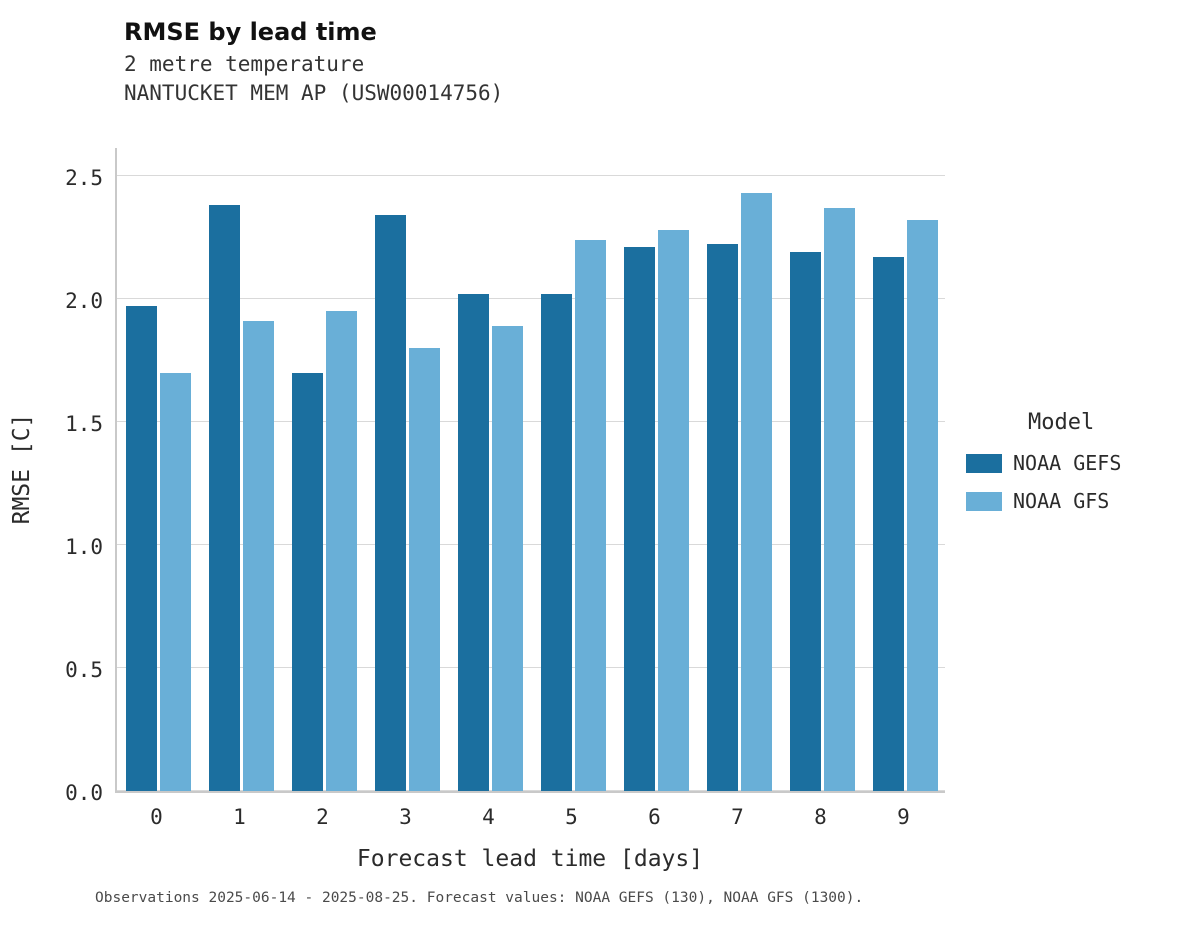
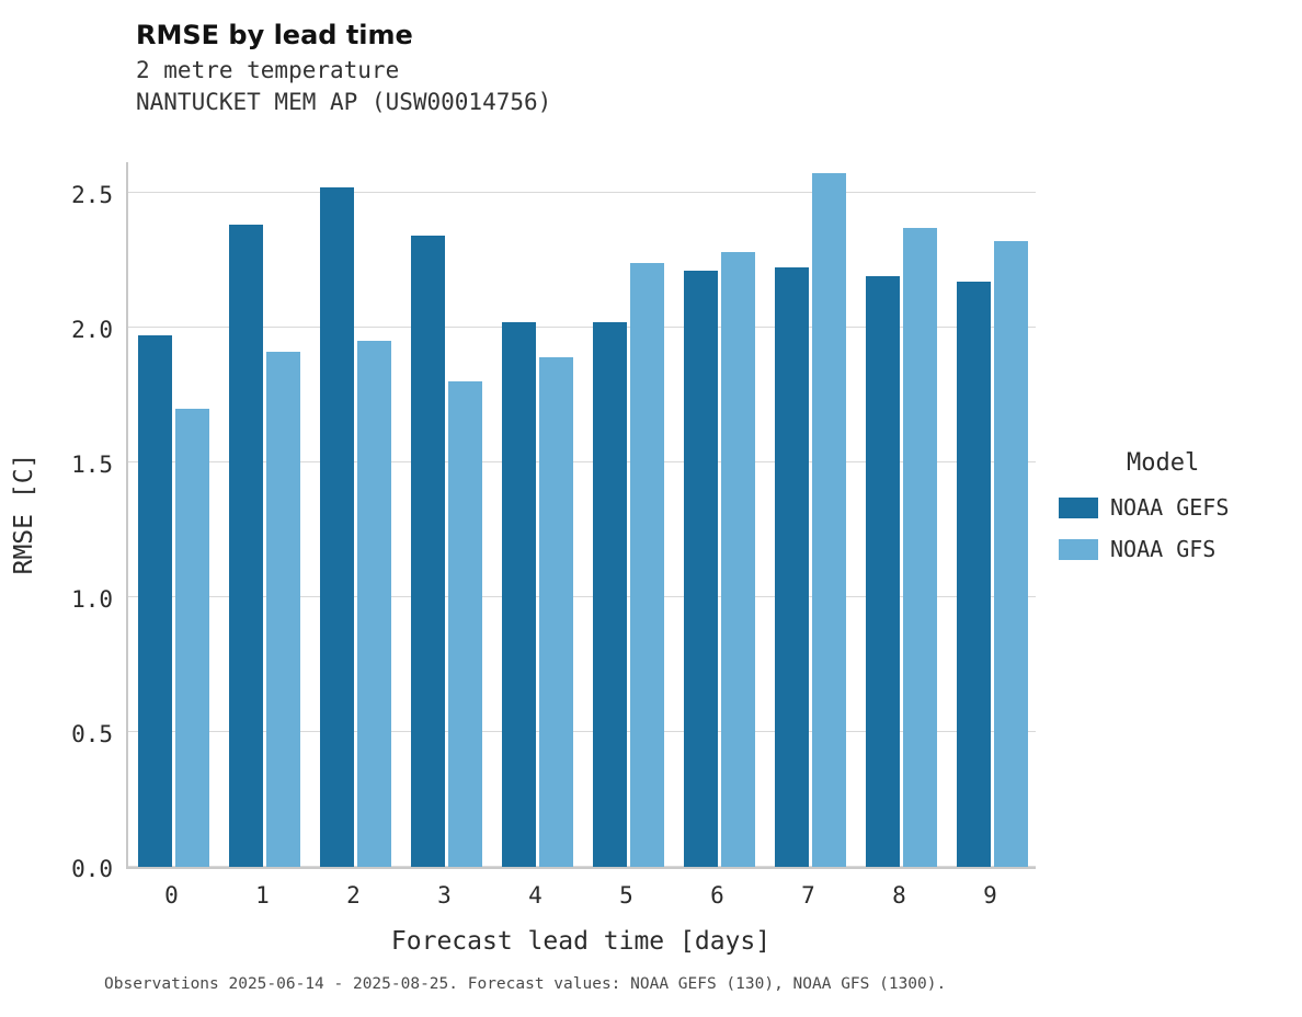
NOAA GEFS/2: 1.70 -> 2.52
NOAA GFS/7: 2.43 -> 2.57
